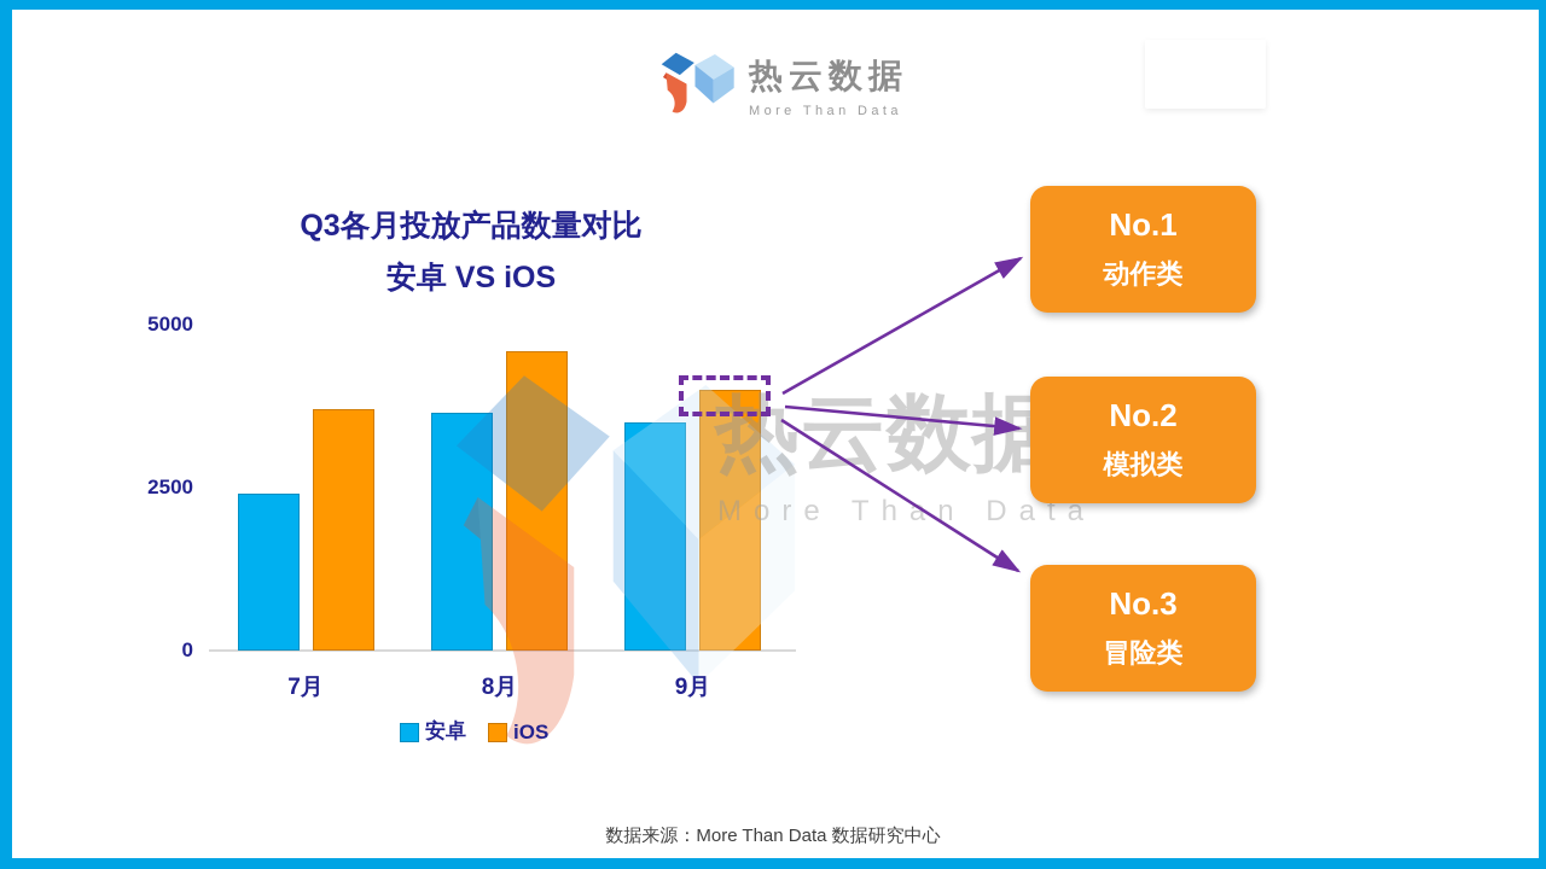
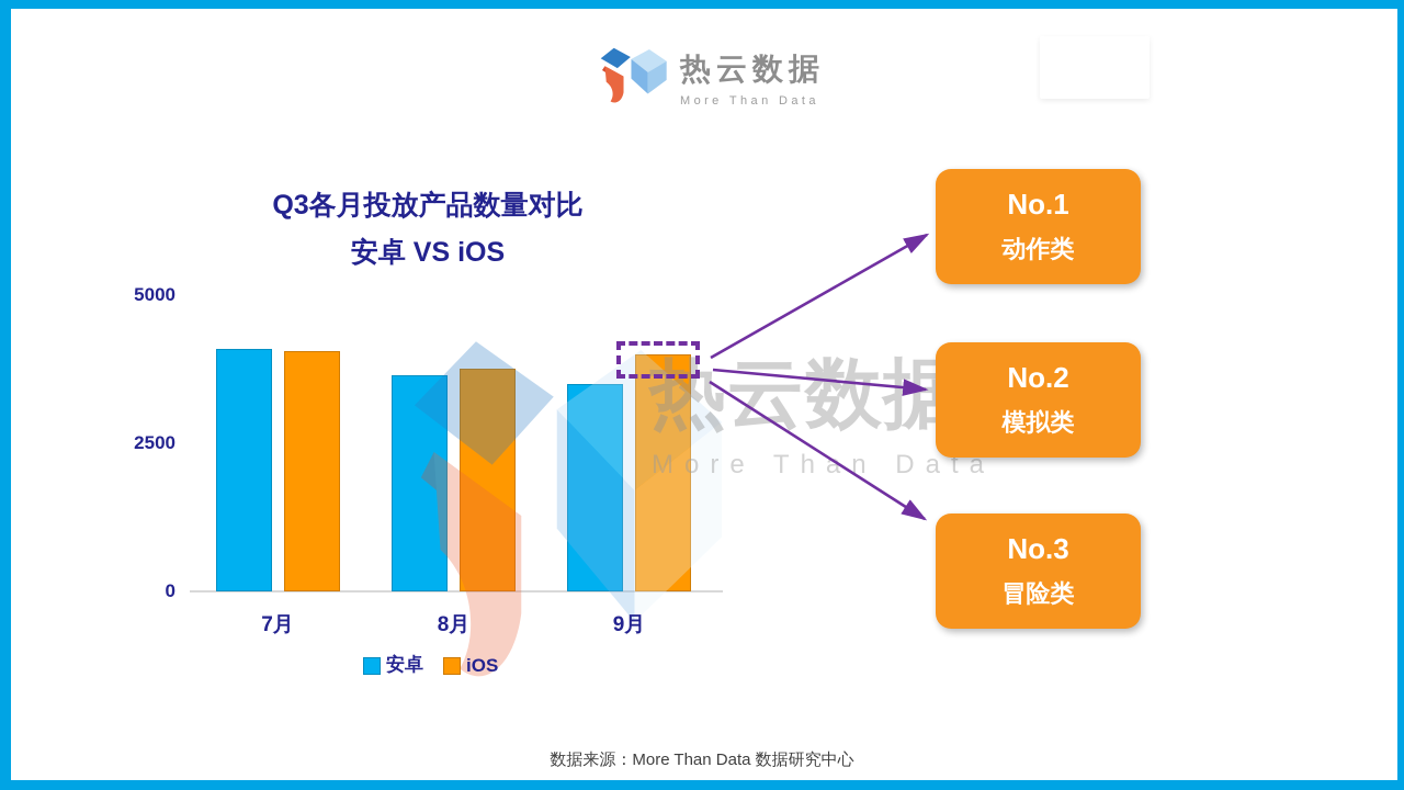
安卓/7月: 2400 -> 4100
iOS/7月: 3700 -> 4000
iOS/8月: 4600 -> 3800
